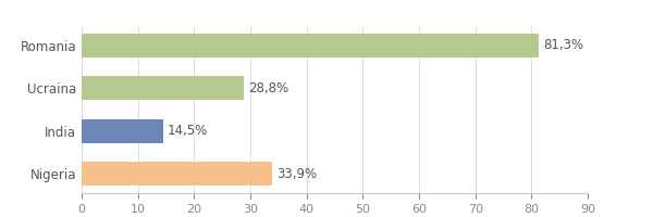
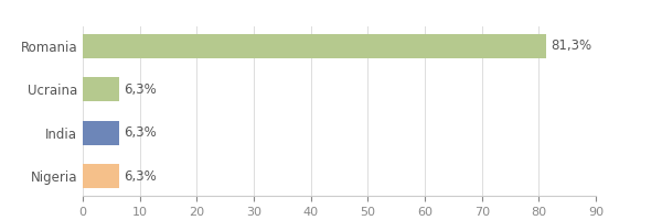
Ucraina: 28,8% -> 6,3%
India: 14,5% -> 6,3%
Nigeria: 33,9% -> 6,3%
